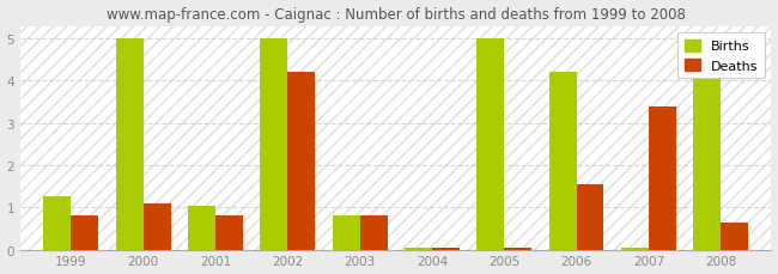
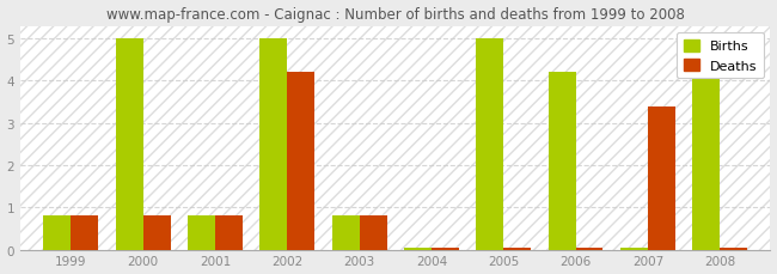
Births/1999: 1.25 -> 0.80
Deaths/2000: 1.10 -> 0.80
Births/2001: 1.05 -> 0.80
Deaths/2006: 1.55 -> 0.05
Deaths/2008: 0.65 -> 0.05
